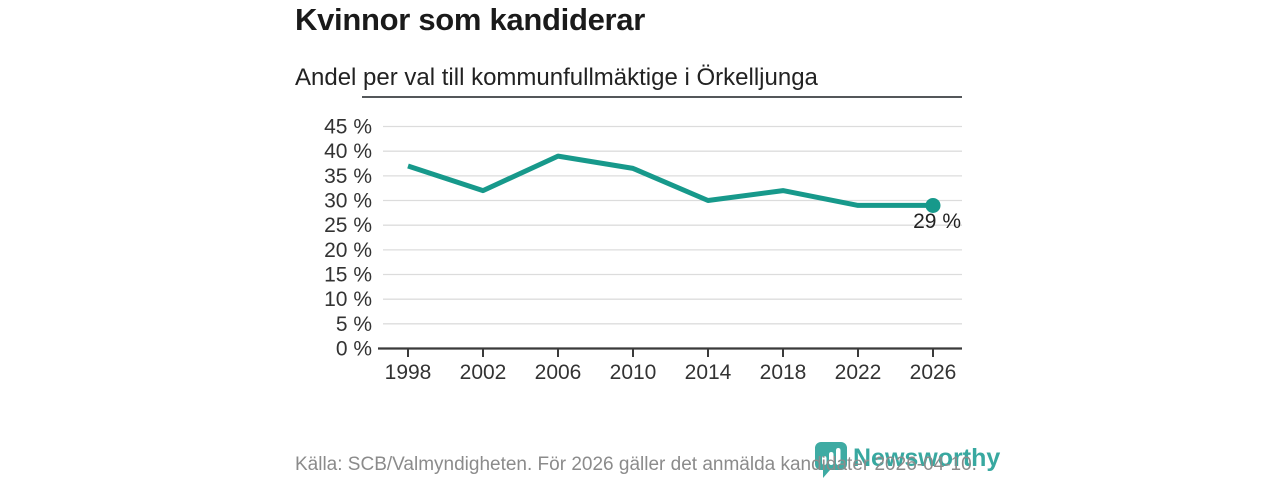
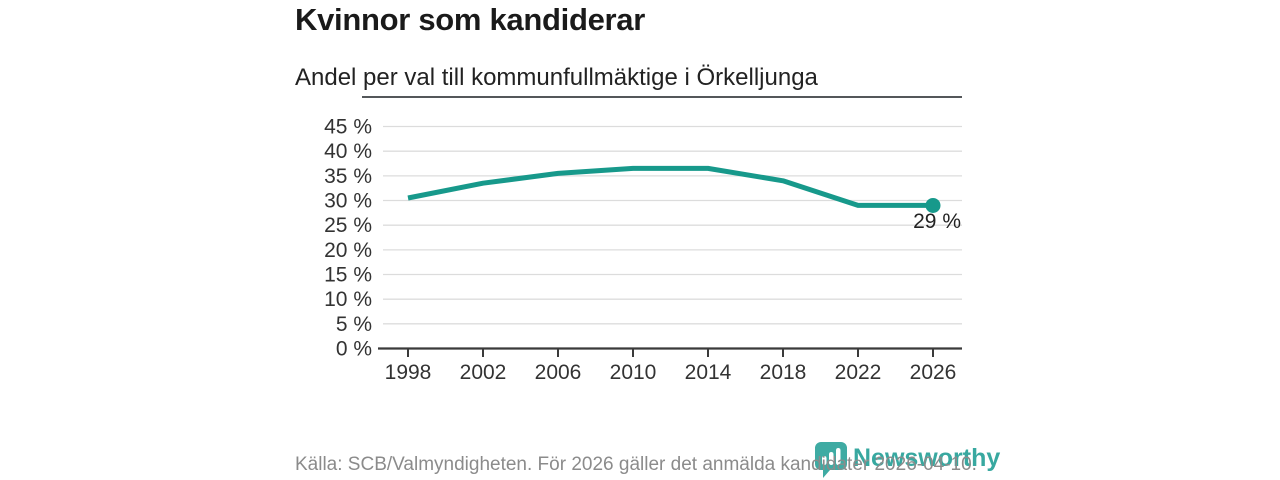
1998: 37% -> 30%
2002: 32% -> 34%
2006: 39% -> 36%
2014: 30% -> 36%
2018: 32% -> 34%
